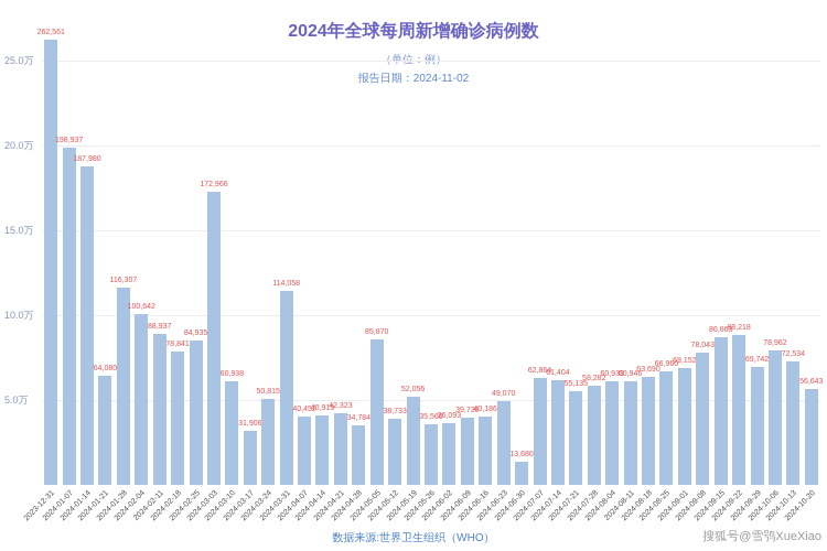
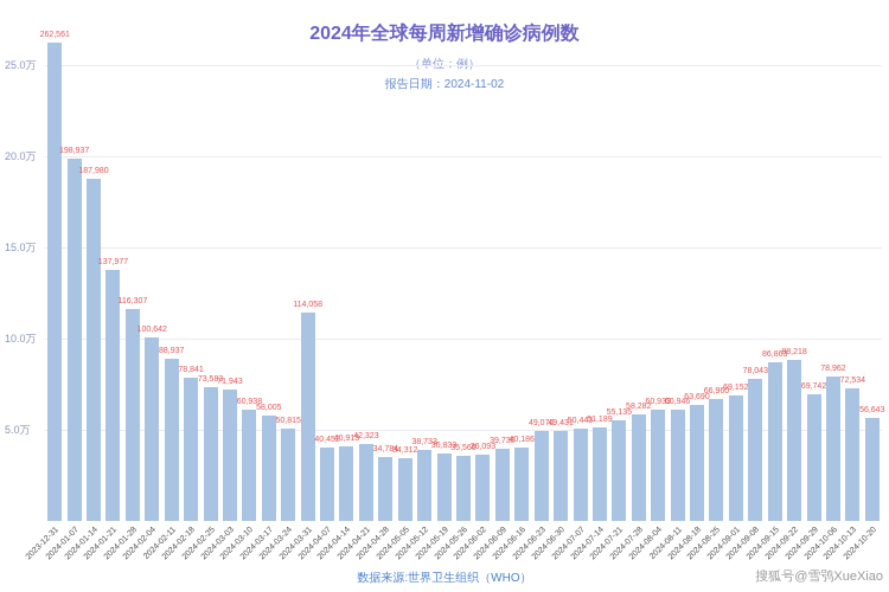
2024-01-21: 64,080 -> 137,977
2024-02-25: 84,935 -> 73,583
2024-03-03: 172,966 -> 71,943
2024-03-17: 31,906 -> 58,005
2024-05-05: 85,870 -> 34,312
2024-05-19: 52,056 -> 36,833
2024-06-30: 13,680 -> 49,431
2024-07-07: 62,864 -> 50,443
2024-07-14: 61,404 -> 51,189
